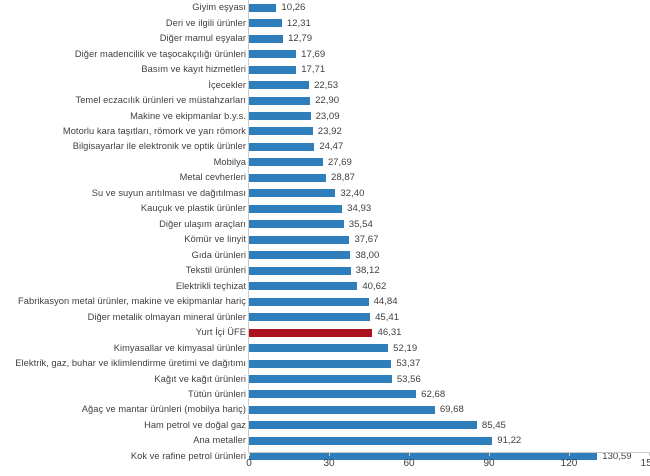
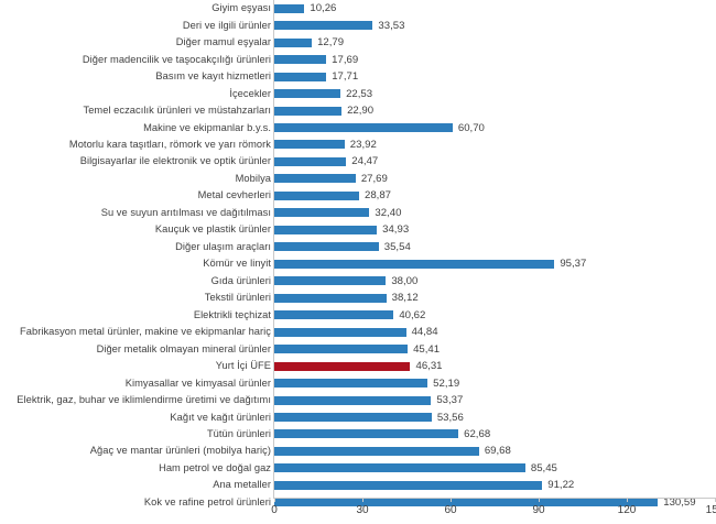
Deri ve ilgili ürünler: 12,31 -> 33,53
Makine ve ekipmanlar b.y.s.: 23,09 -> 60,70
Kömür ve linyit: 37,67 -> 95,37
